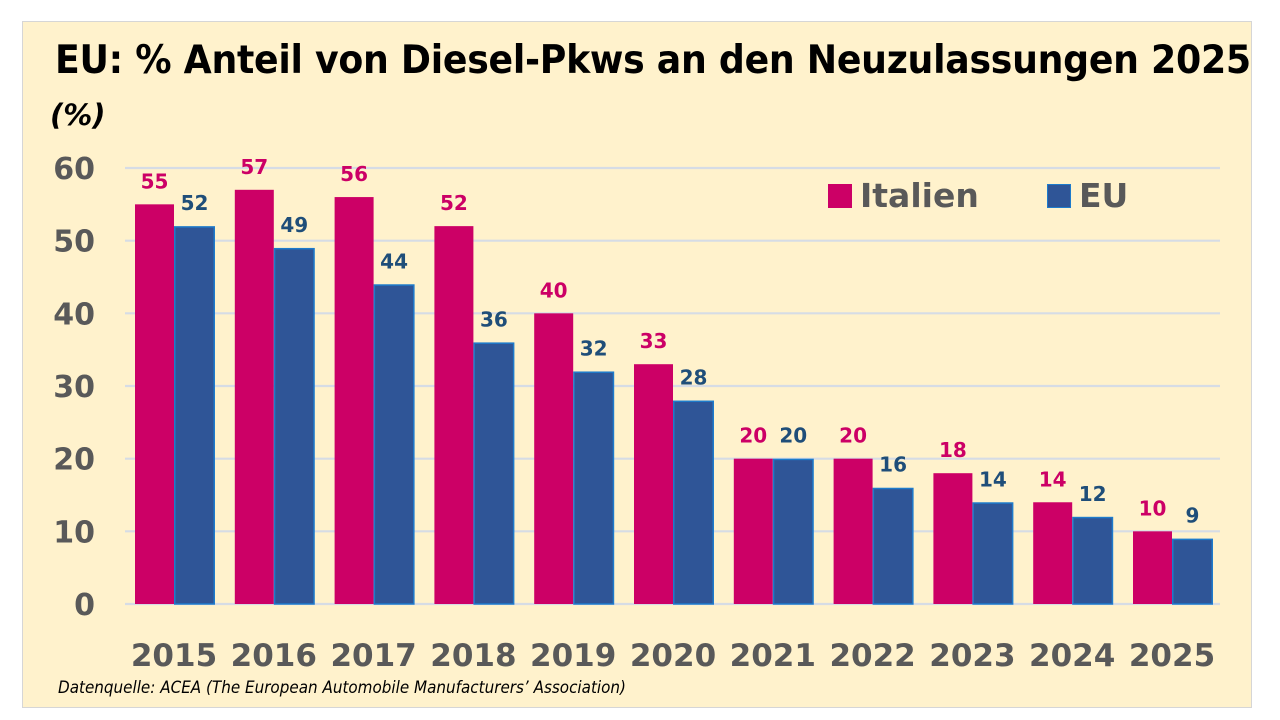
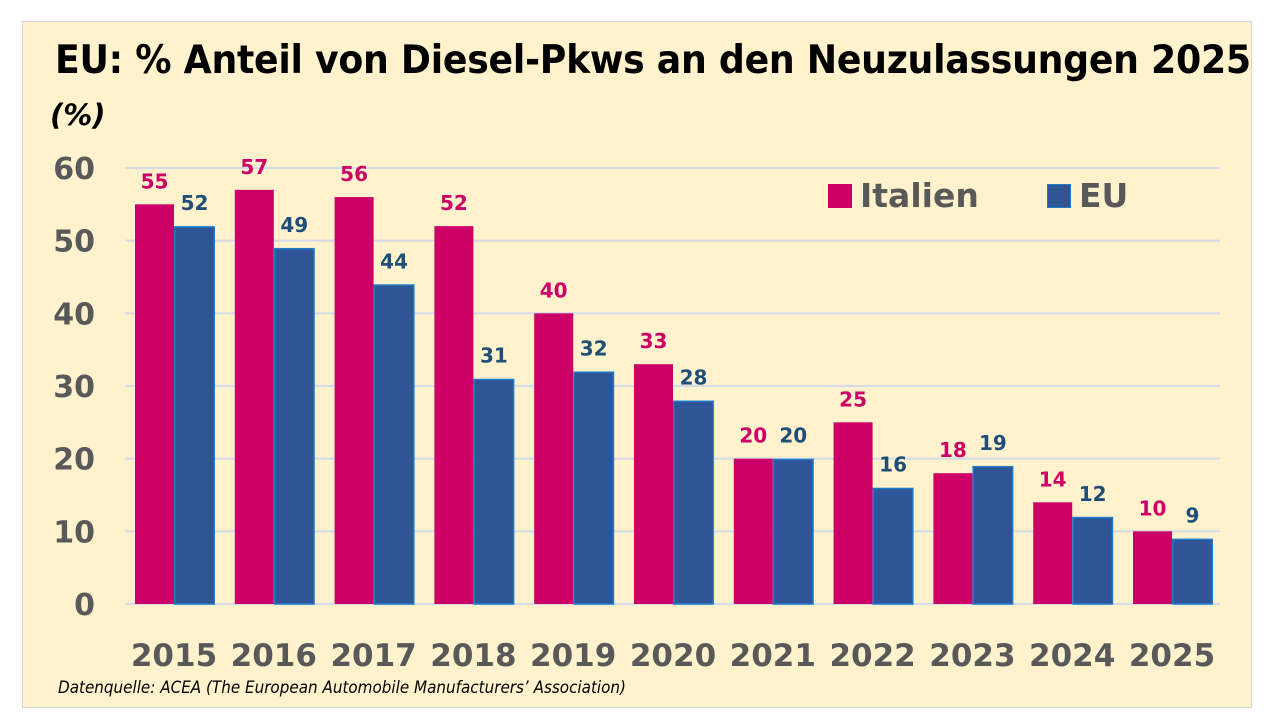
EU/2018: 36 -> 31
Italien/2022: 20 -> 25
EU/2023: 14 -> 19
